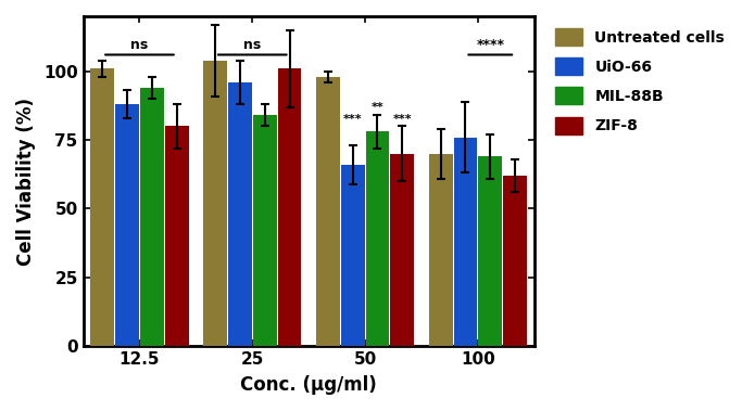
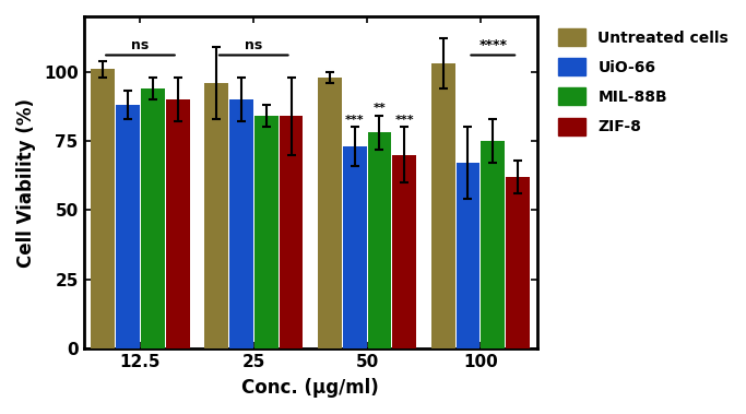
ZIF-8/12.5: 80 -> 90
Untreated cells/25: 104 -> 96
UiO-66/25: 96 -> 90
ZIF-8/25: 101 -> 84
UiO-66/50: 66 -> 73
Untreated cells/100: 70 -> 103
UiO-66/100: 76 -> 67
MIL-88B/100: 69 -> 75
